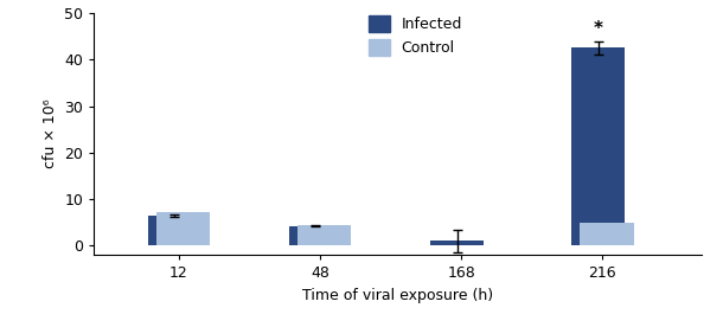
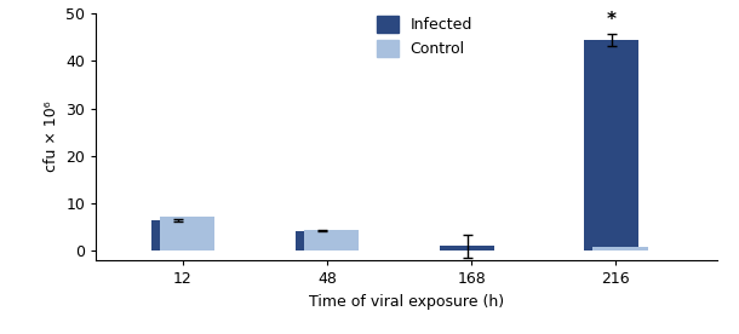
Infected/216: 42.5 -> 44.5
Control/216: 5.0 -> 0.8
